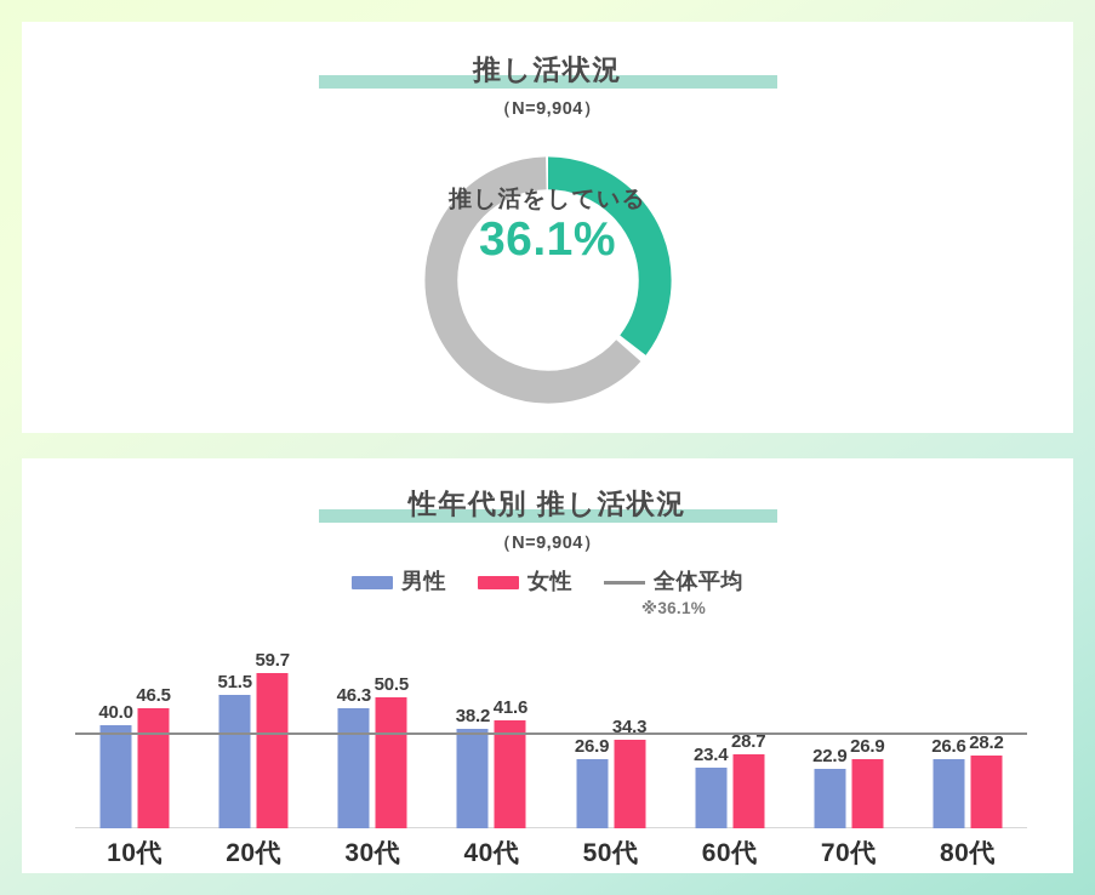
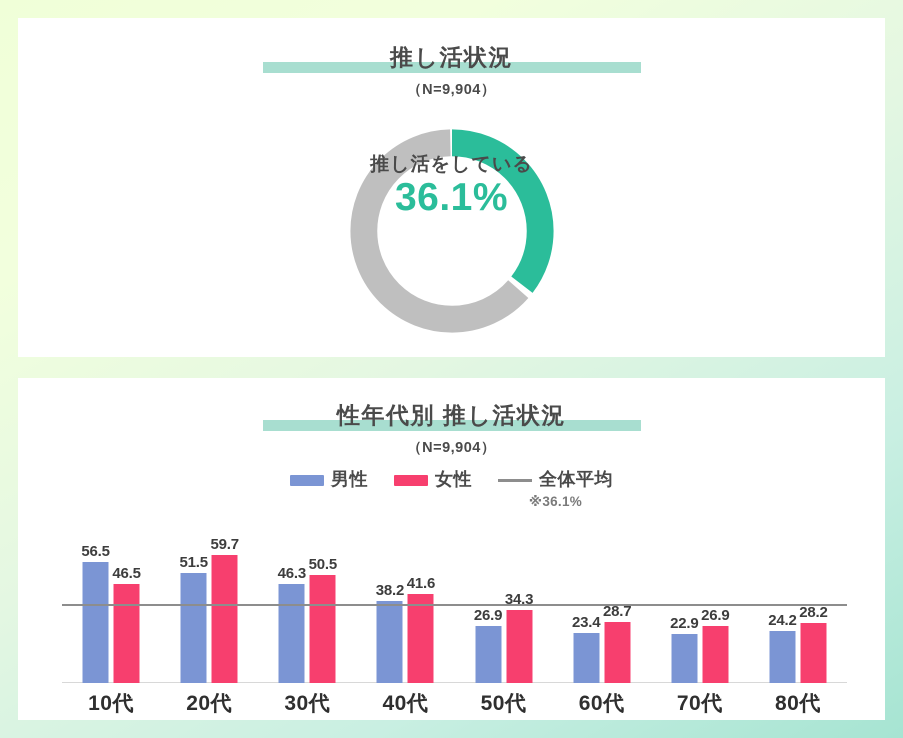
性年代別 推し活状況/男性/10代: 40.0 -> 56.5
性年代別 推し活状況/男性/80代: 26.6 -> 24.2
